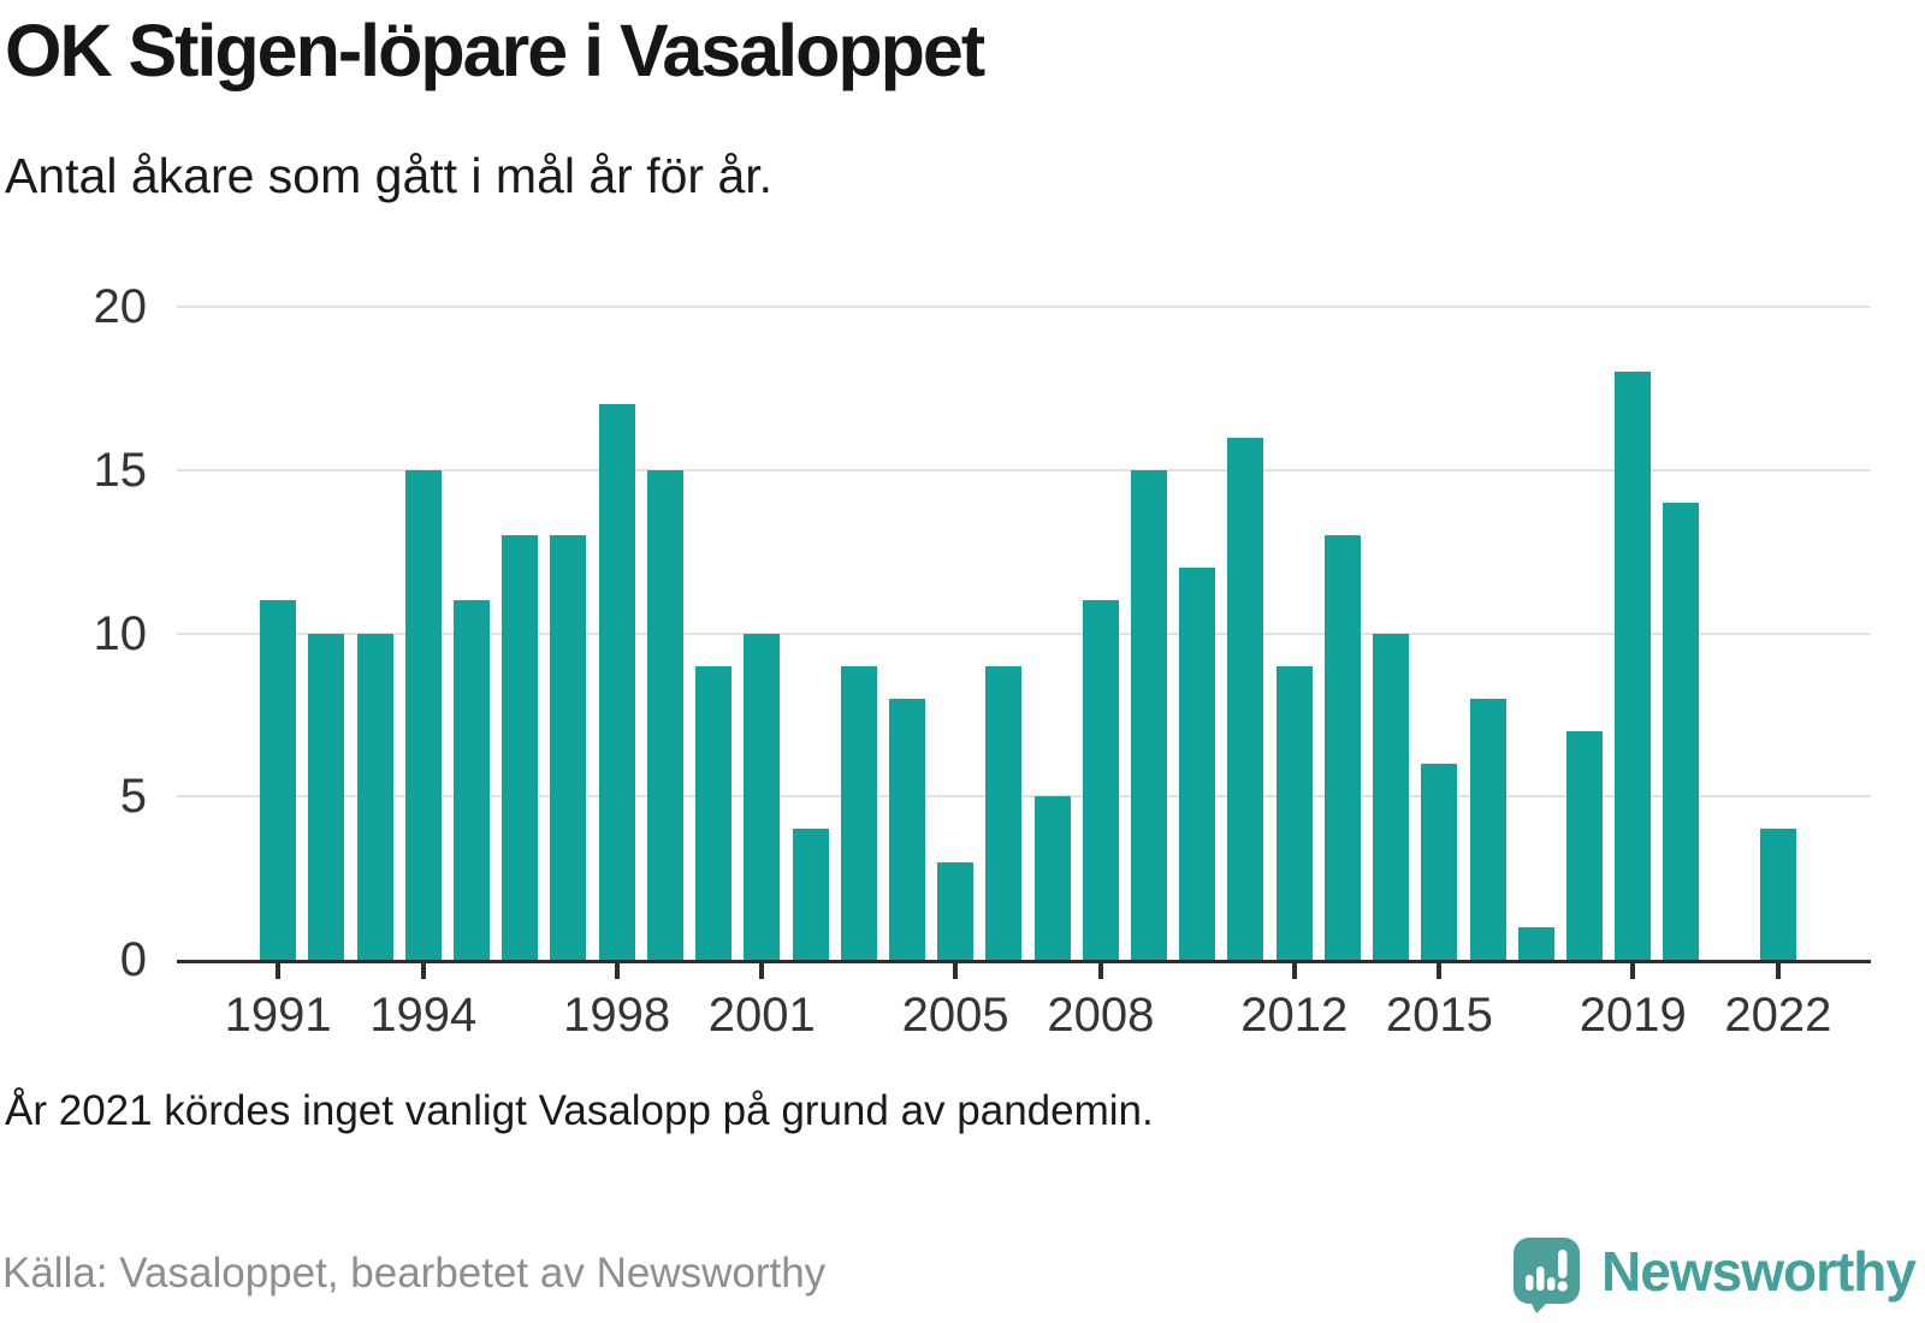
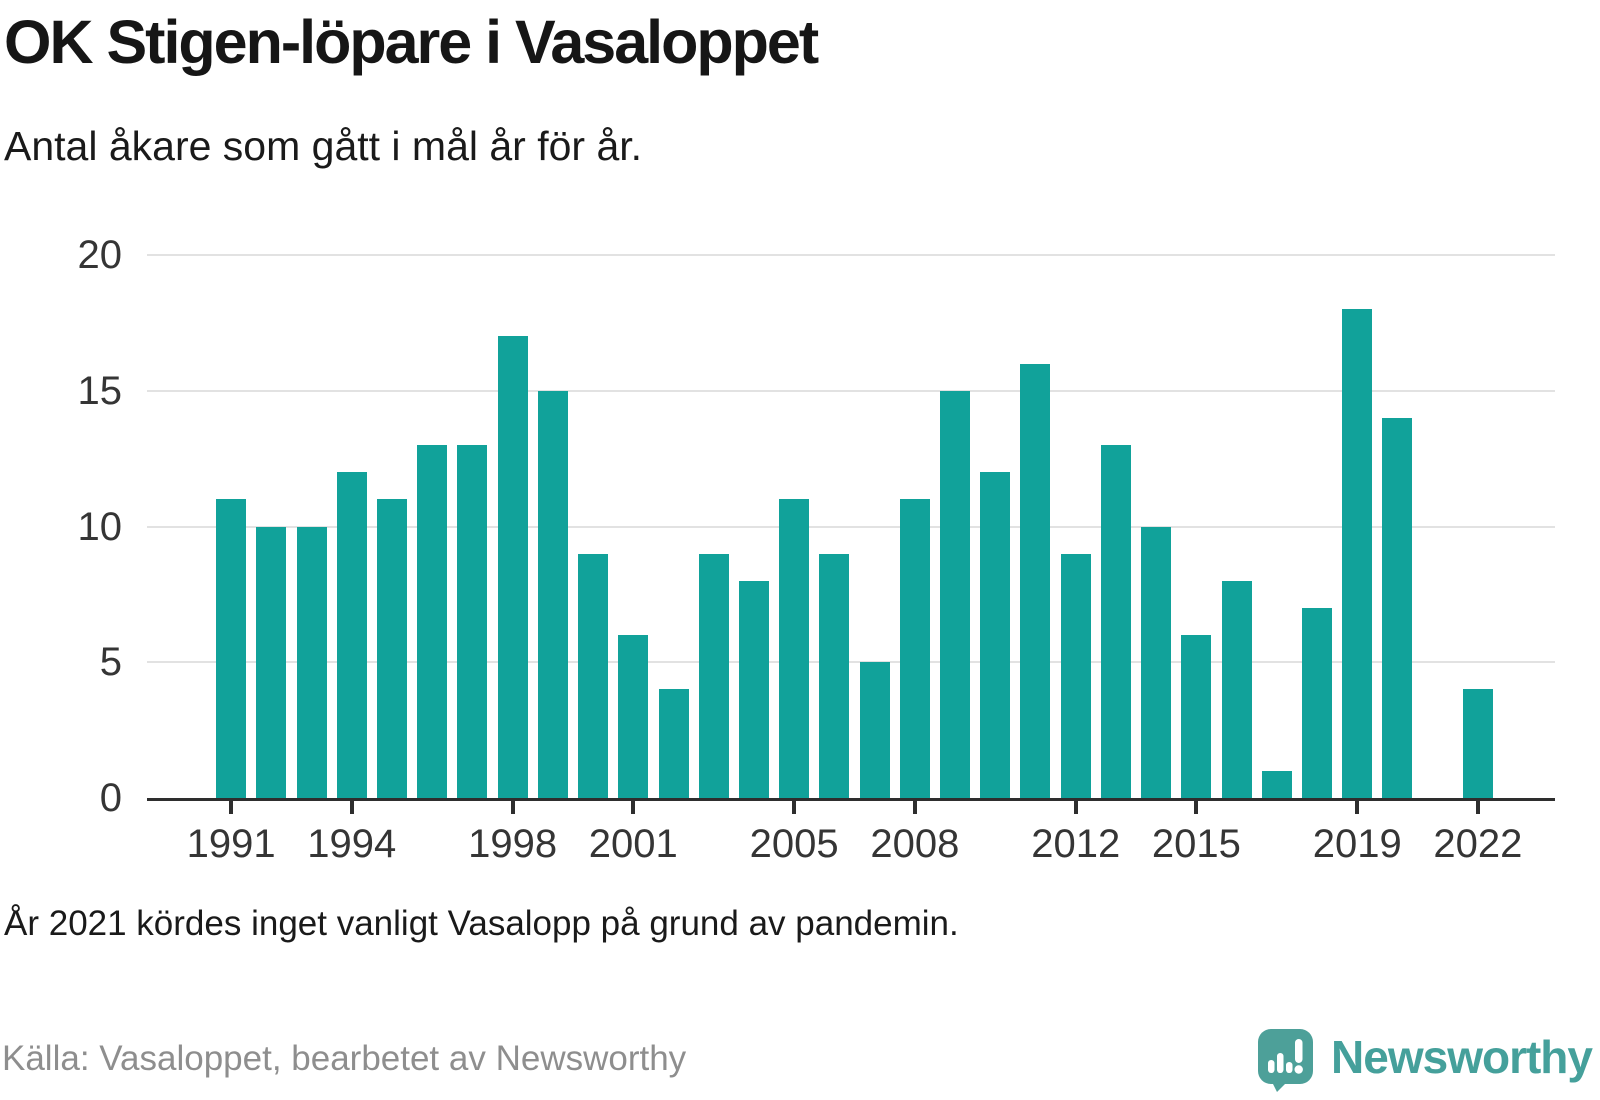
1994: 15 -> 12
2001: 10 -> 6
2005: 3 -> 11
